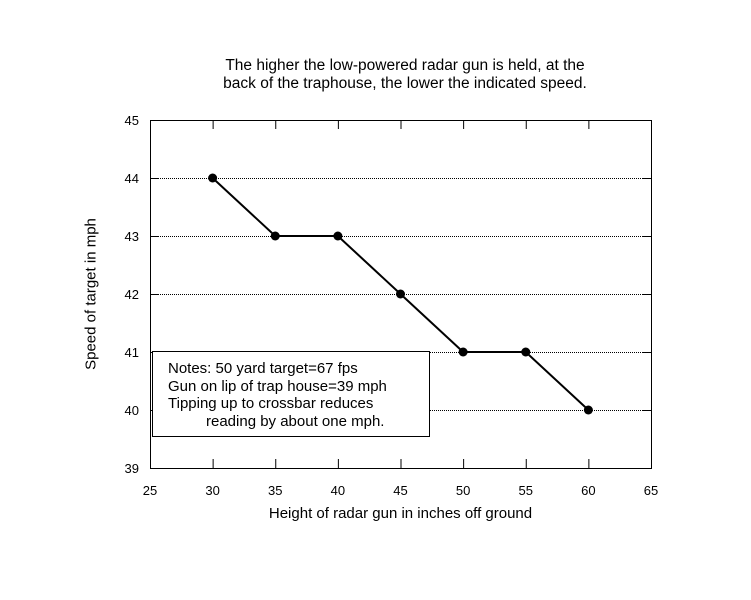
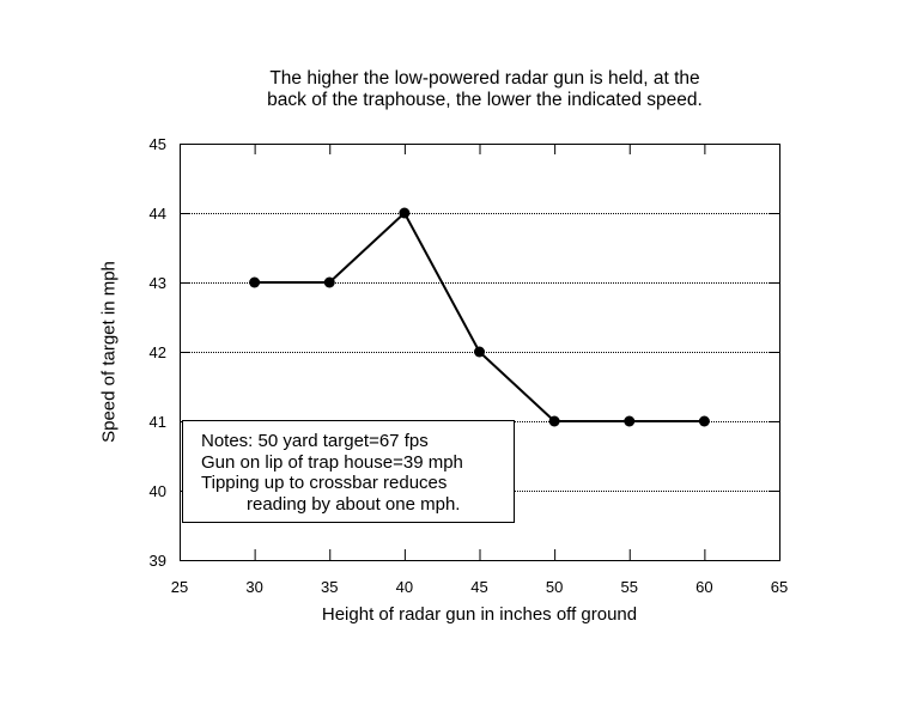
30: 44 -> 43
40: 43 -> 44
60: 40 -> 41
